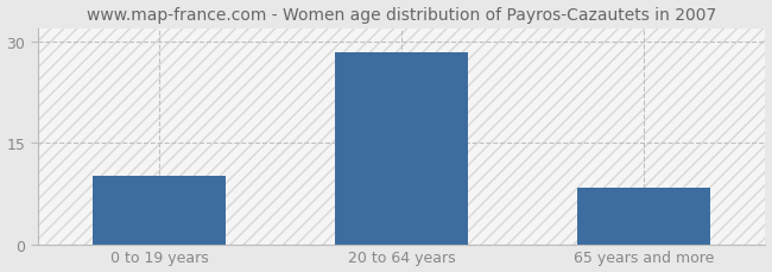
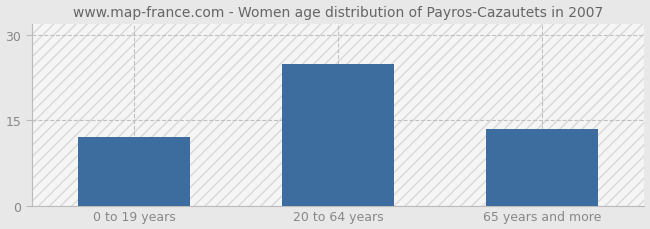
0 to 19 years: 10.2 -> 12.0
20 to 64 years: 28.4 -> 25.0
65 years and more: 8.4 -> 13.5
